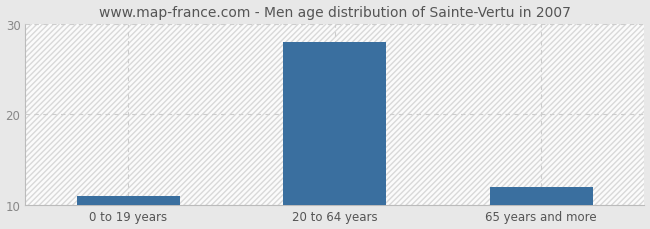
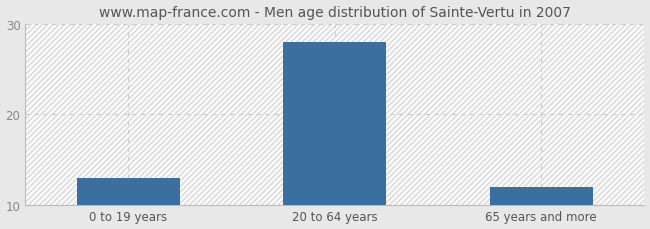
0 to 19 years: 11 -> 13
